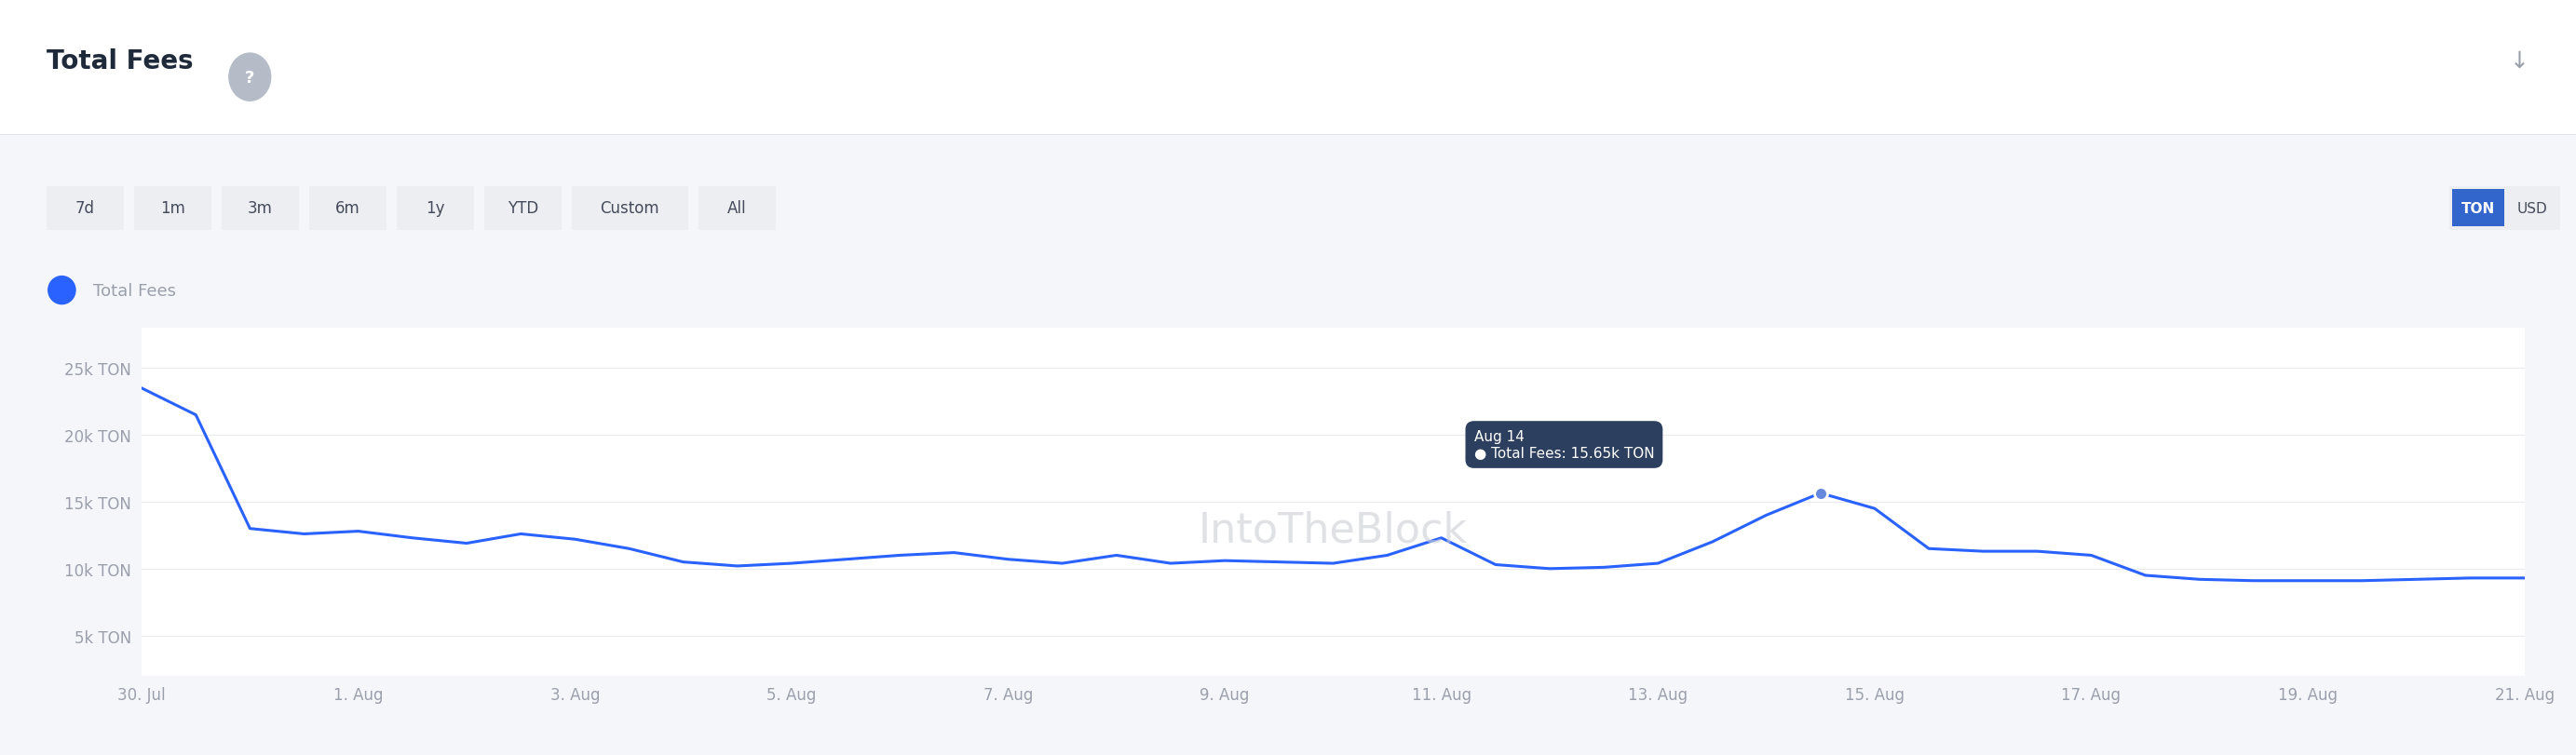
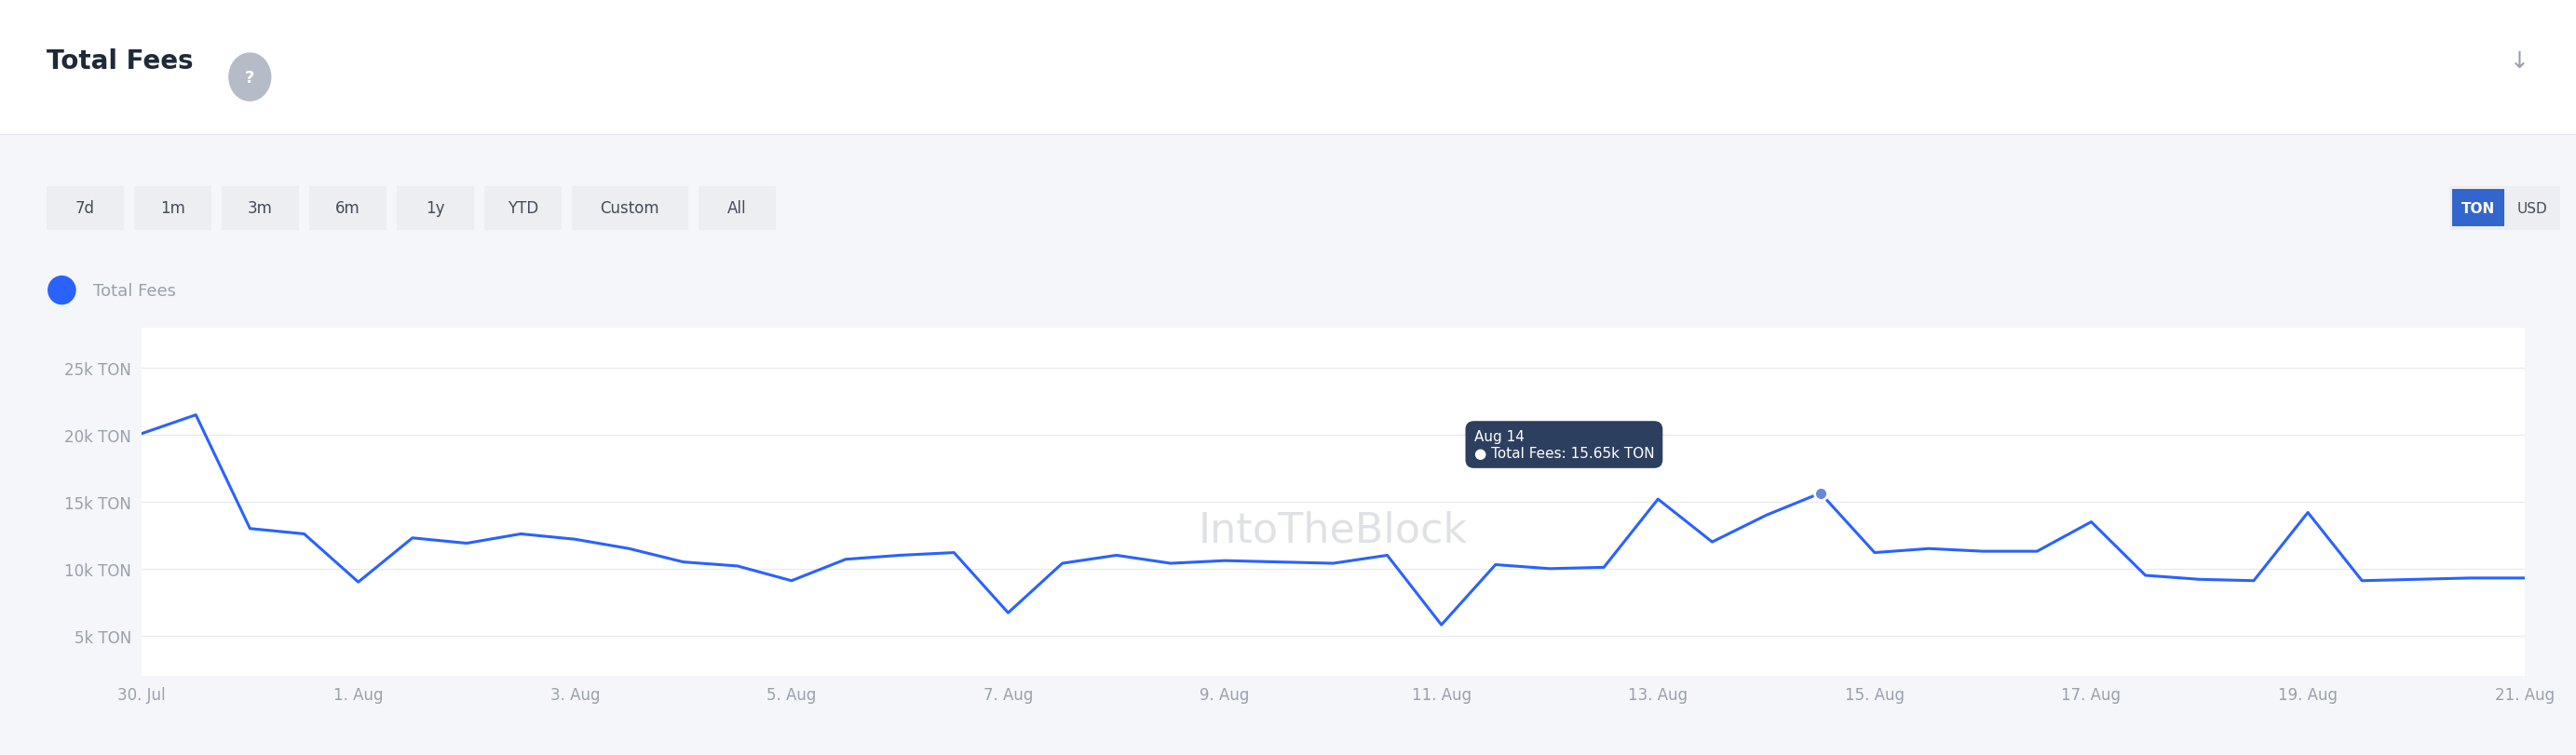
30. Jul: 23.5k TON -> 20.1k TON
1. Aug: 12.8k TON -> 9.0k TON
5. Aug: 10.4k TON -> 9.1k TON
7. Aug: 10.7k TON -> 6.7k TON
11. Aug: 12.3k TON -> 5.8k TON
13. Aug: 10.4k TON -> 15.2k TON
15. Aug: 14.5k TON -> 11.2k TON
17. Aug: 11.0k TON -> 13.5k TON
19. Aug: 9.1k TON -> 14.2k TON
